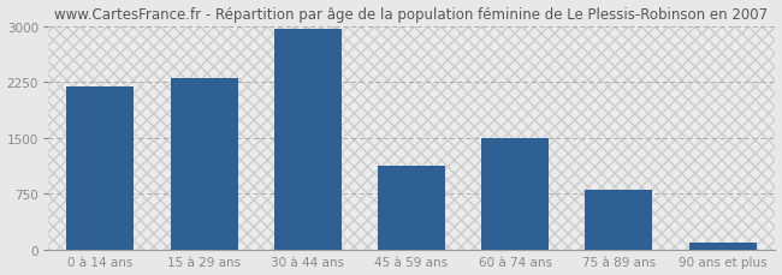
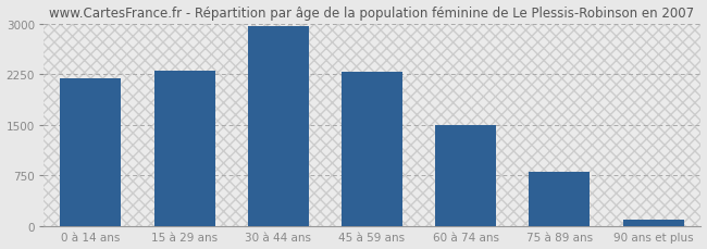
45 à 59 ans: 1120 -> 2280
